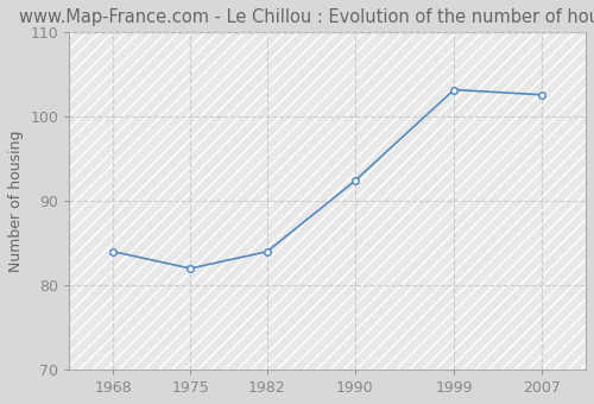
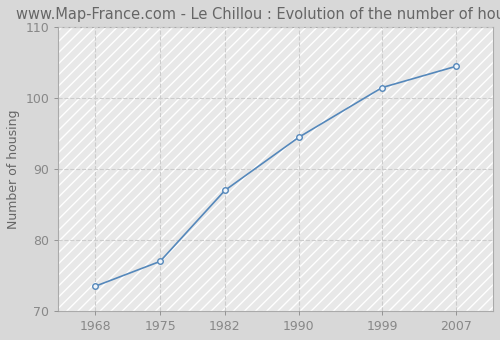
1968: 84.0 -> 73.5
1975: 82.0 -> 77.0
1982: 84.0 -> 87.0
1990: 92.4 -> 94.5
1999: 103.2 -> 101.5
2007: 102.6 -> 104.5
